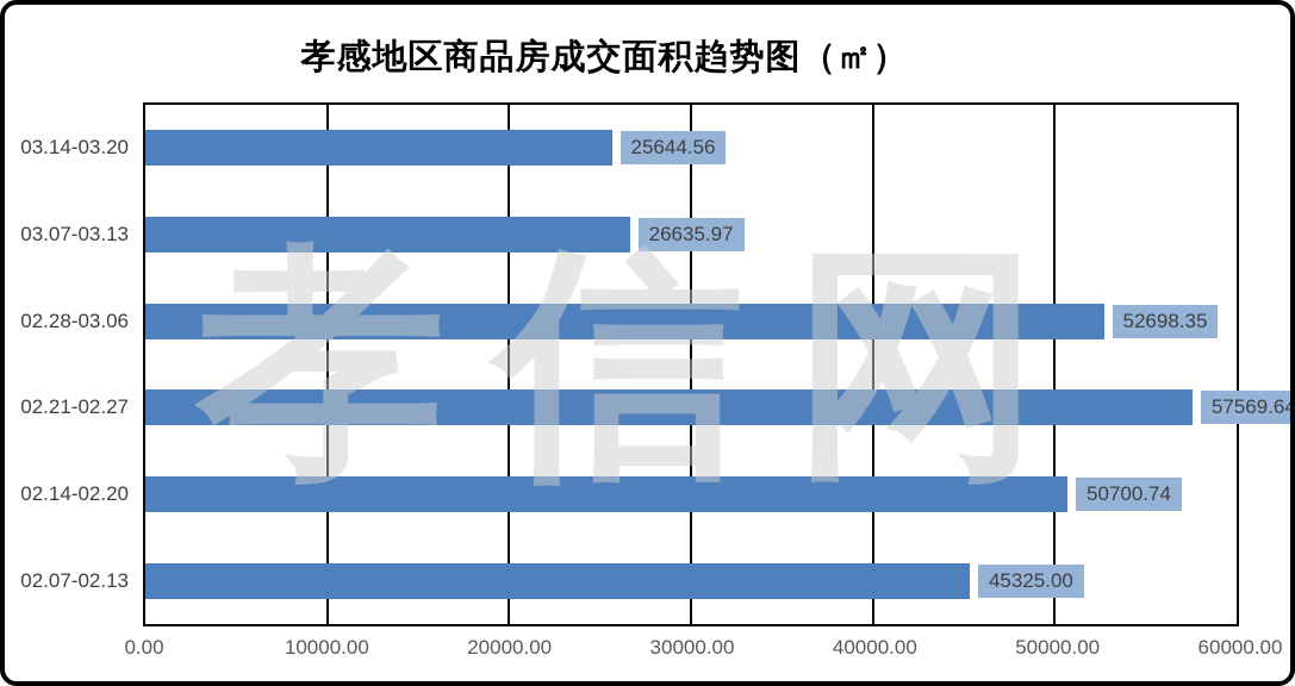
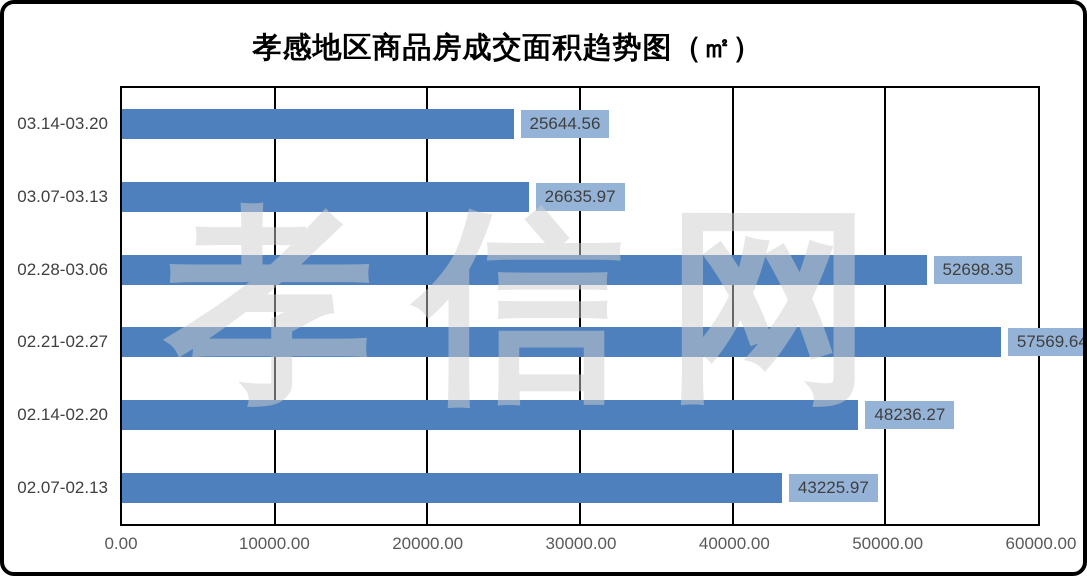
02.14-02.20: 50700.74 -> 48236.27
02.07-02.13: 45325.00 -> 43225.97
